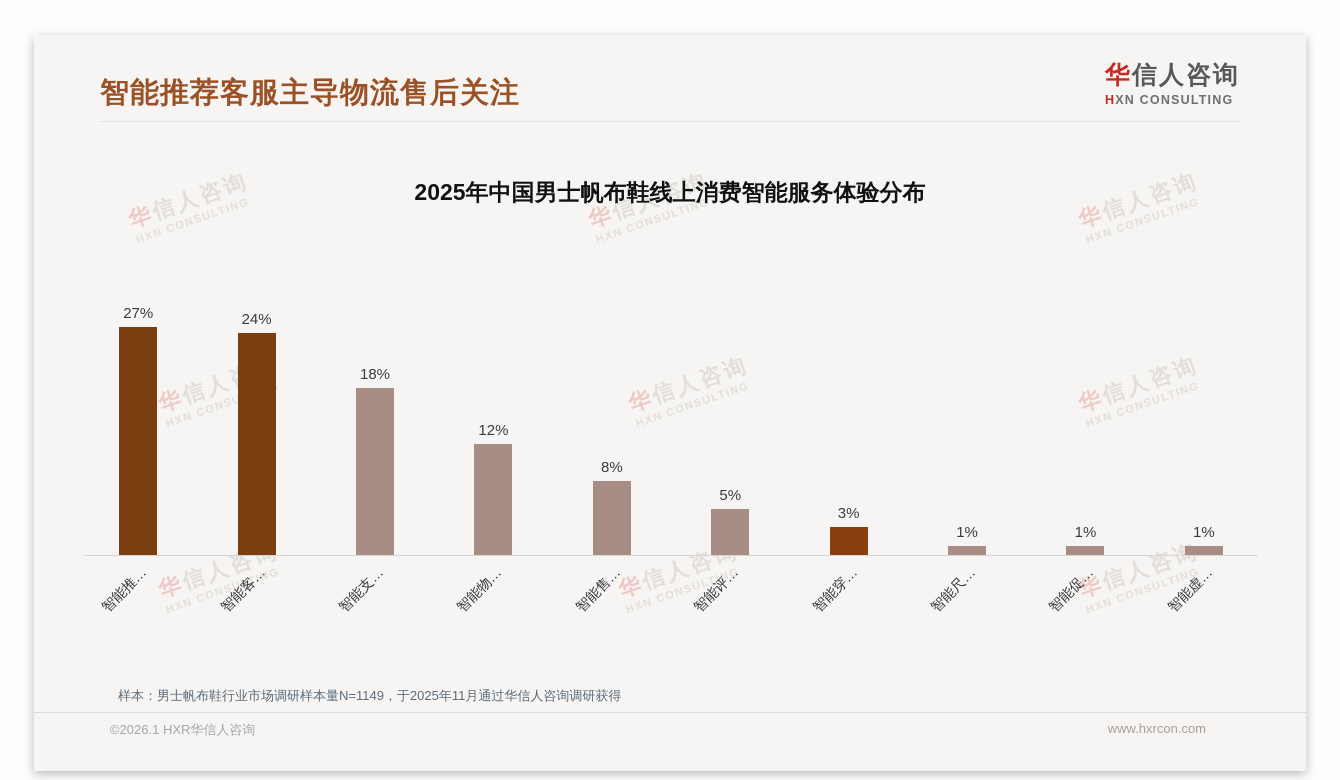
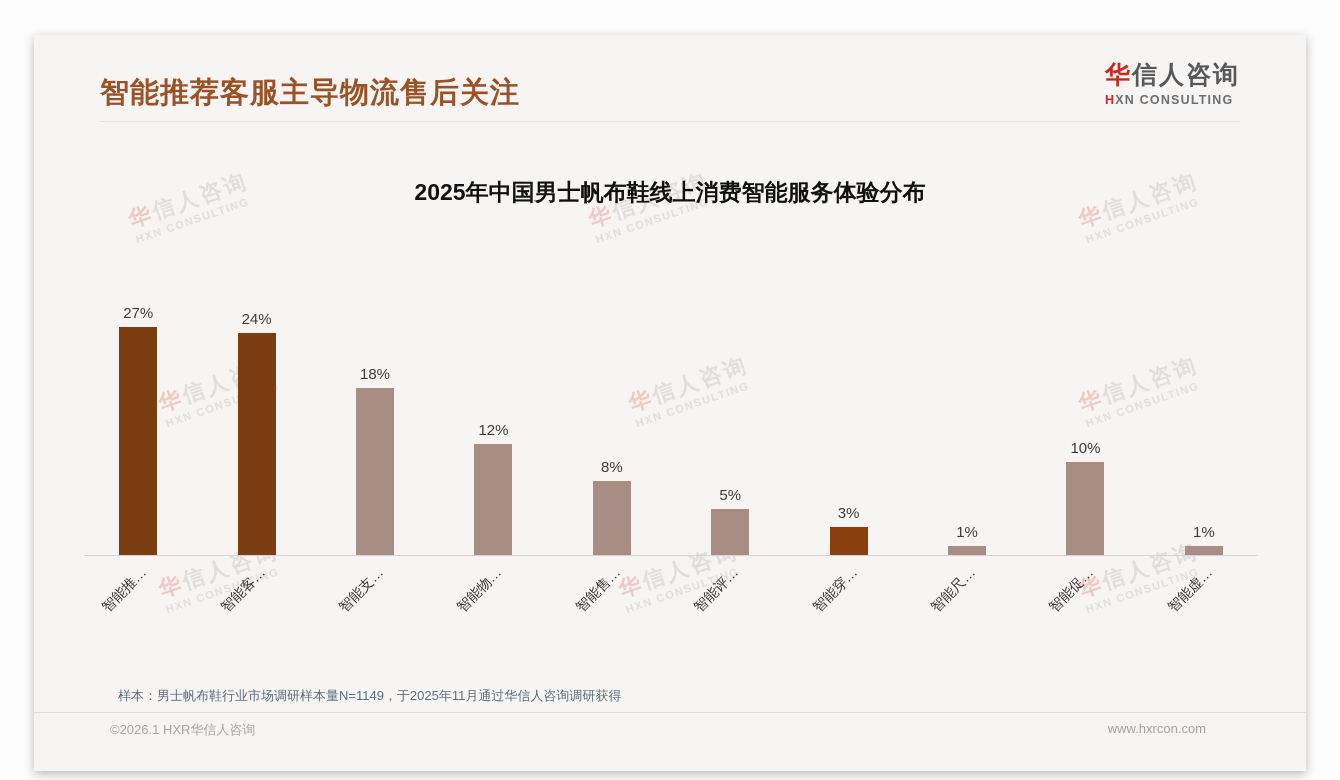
智能促…: 1% -> 10%
